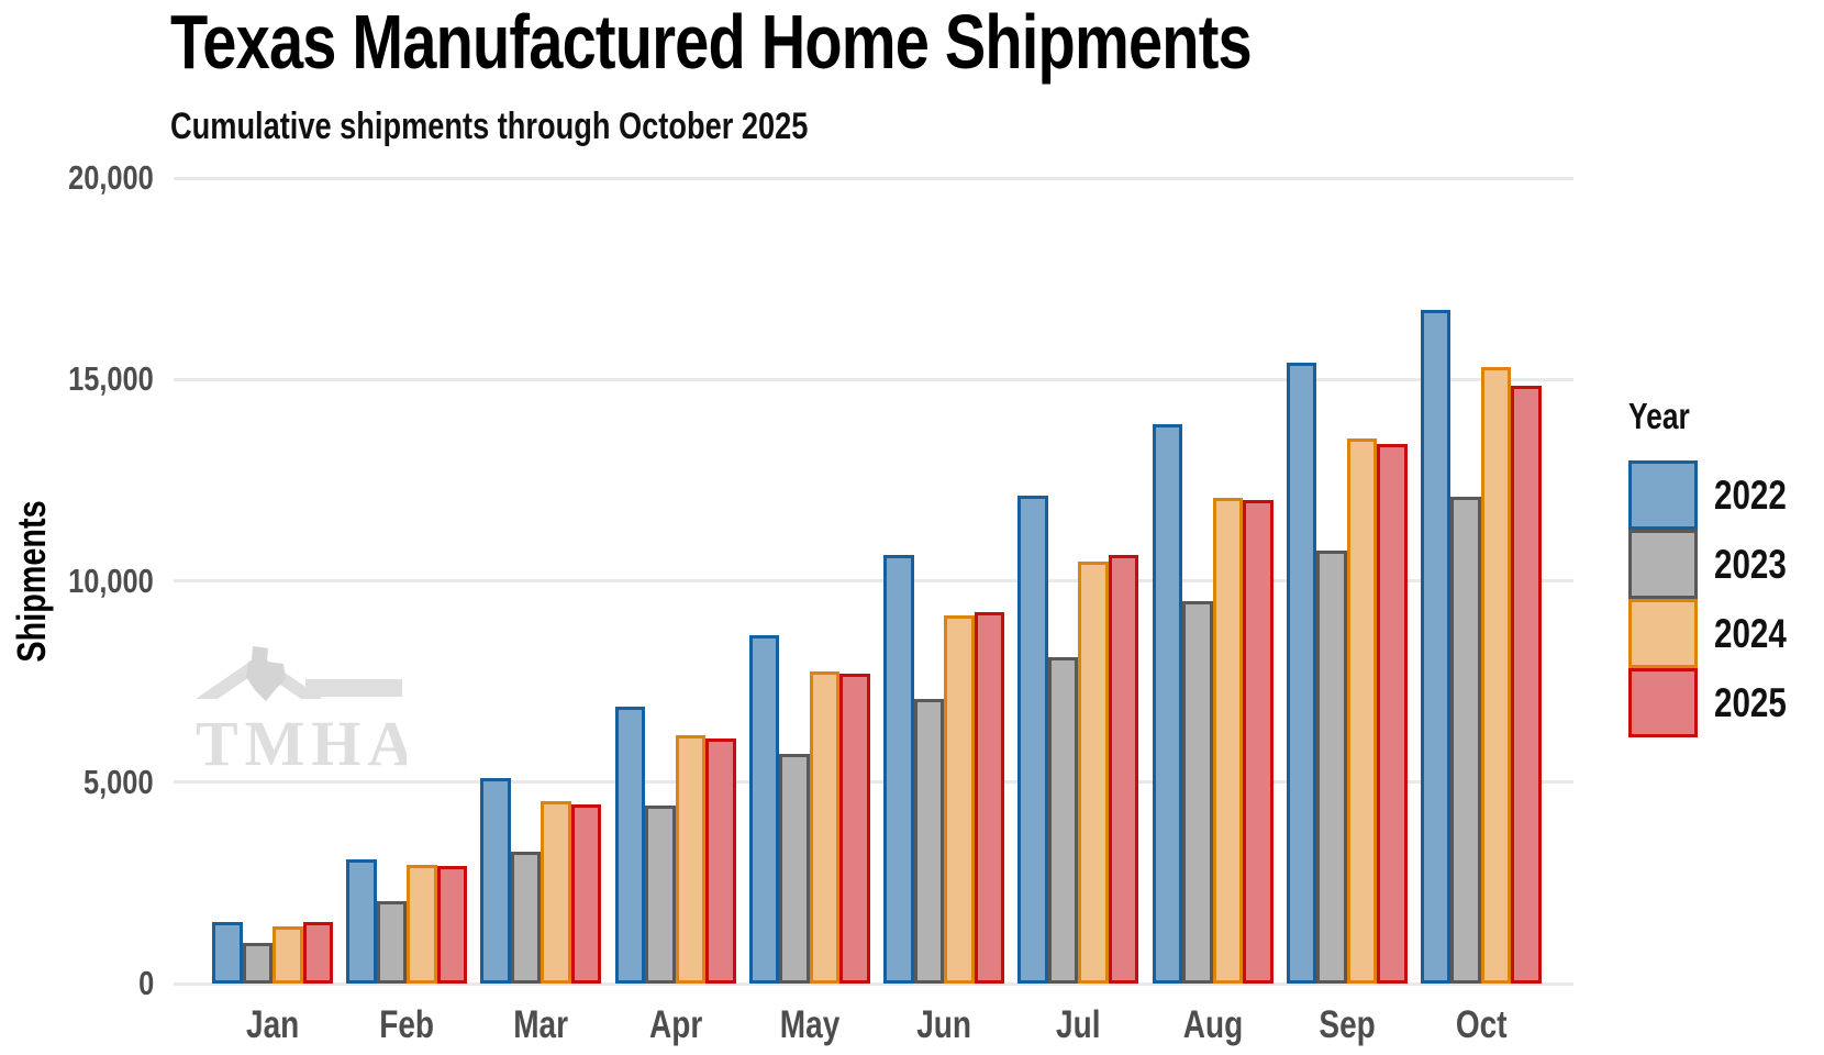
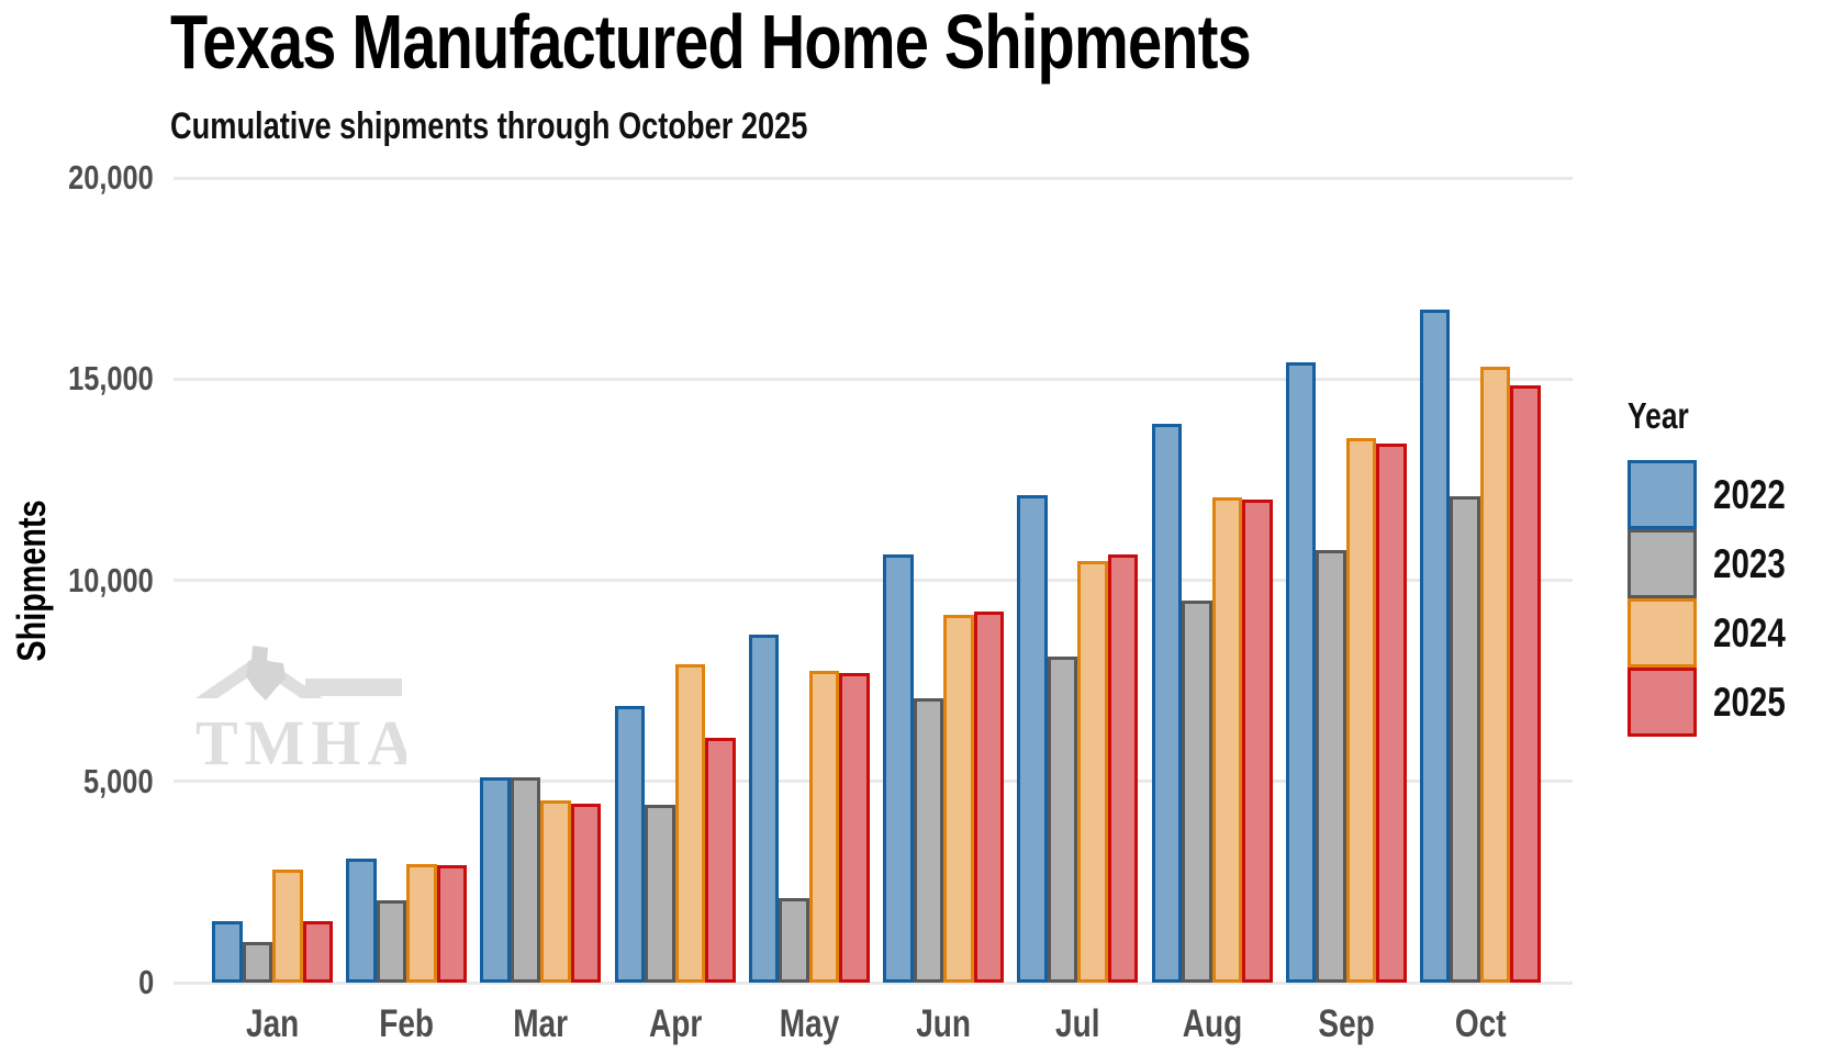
2024/Jan: 1400 -> 2800
2023/Mar: 3300 -> 5100
2024/Apr: 6200 -> 7900
2023/May: 5700 -> 2100
